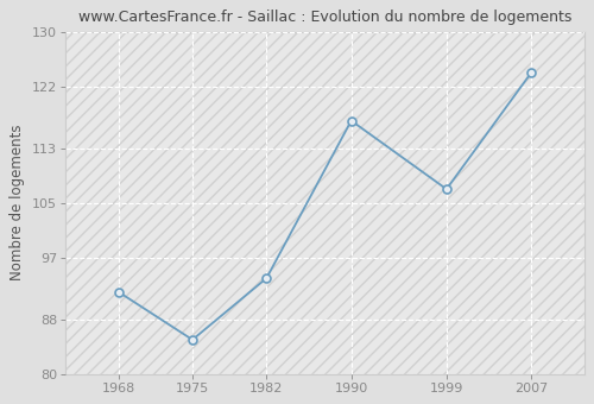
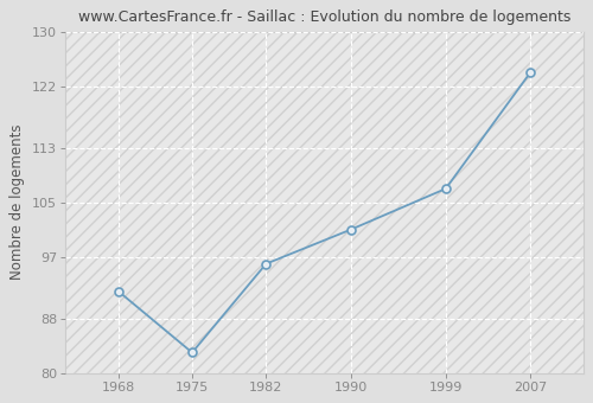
1975: 85 -> 83
1982: 94 -> 96
1990: 117 -> 101
